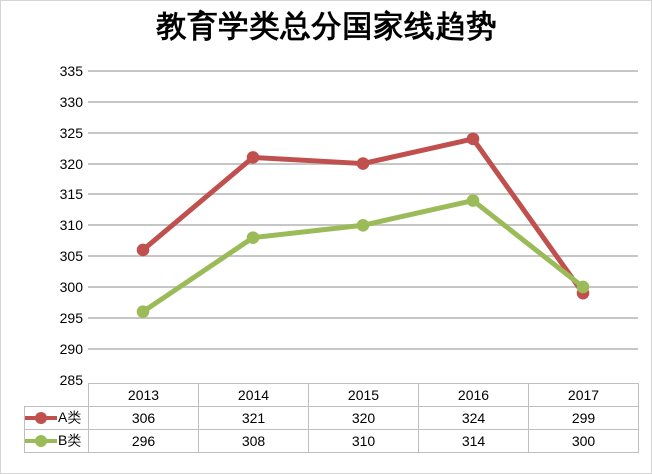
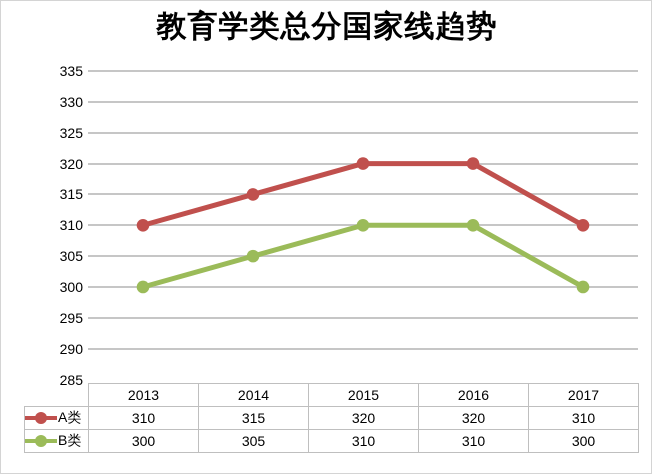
A类/2013: 306 -> 310
B类/2013: 296 -> 300
A类/2014: 321 -> 315
B类/2014: 308 -> 305
A类/2016: 324 -> 320
B类/2016: 314 -> 310
A类/2017: 299 -> 310
